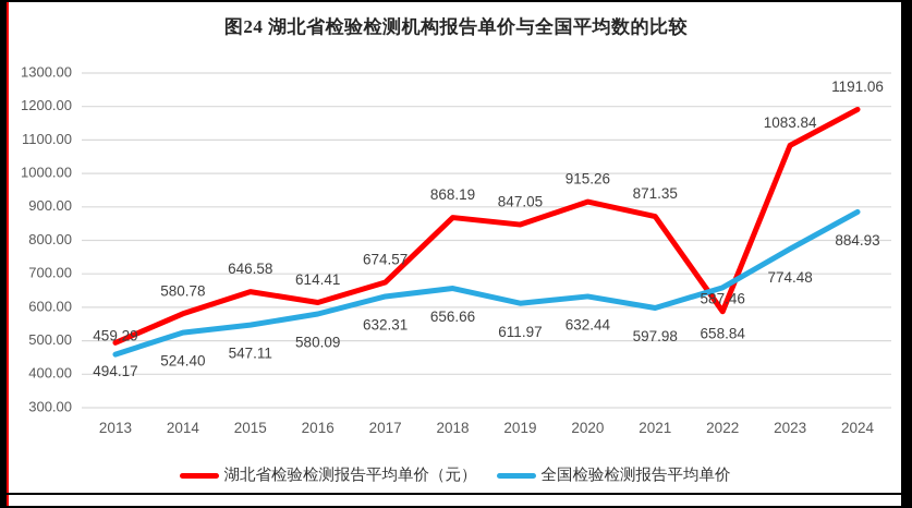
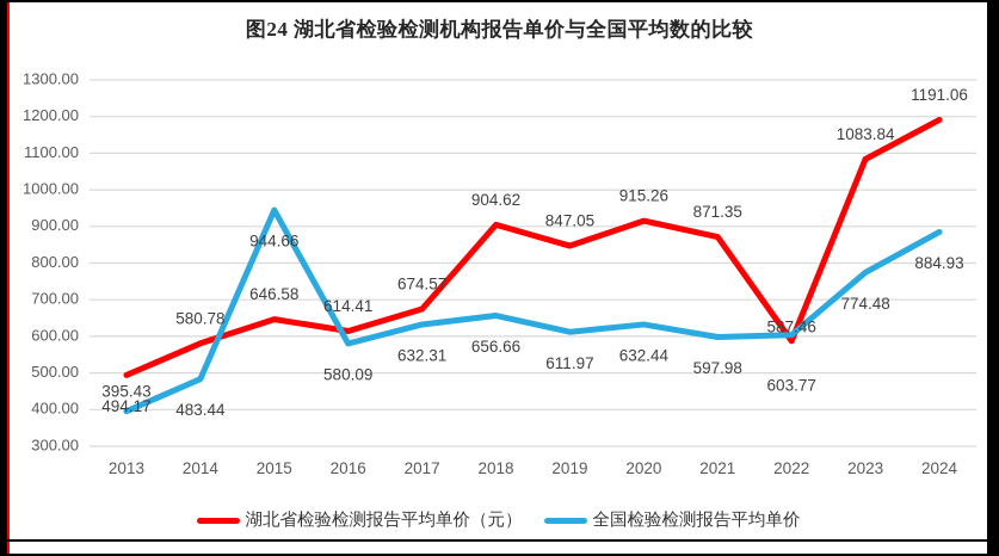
全国检验检测报告平均单价/2013: 459.29 -> 395.43
全国检验检测报告平均单价/2014: 524.40 -> 483.44
全国检验检测报告平均单价/2015: 547.11 -> 944.66
湖北省检验检测报告平均单价（元）/2018: 868.19 -> 904.62
全国检验检测报告平均单价/2022: 658.84 -> 603.77
